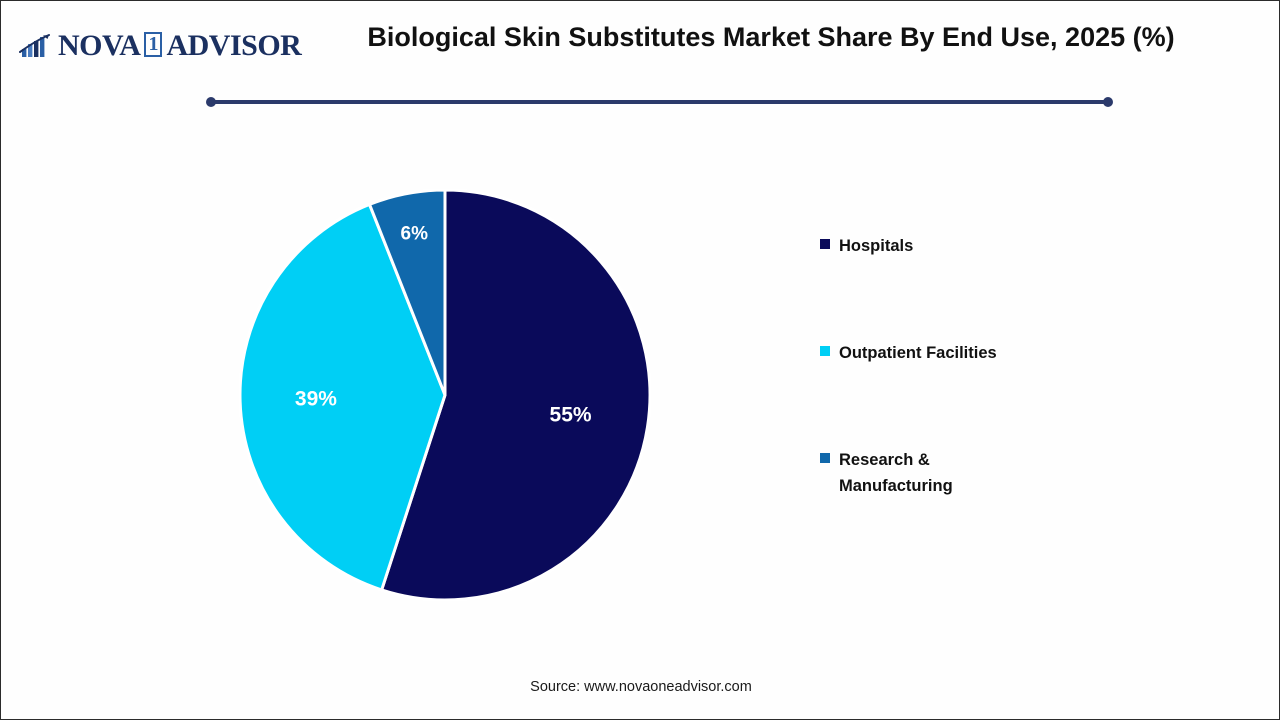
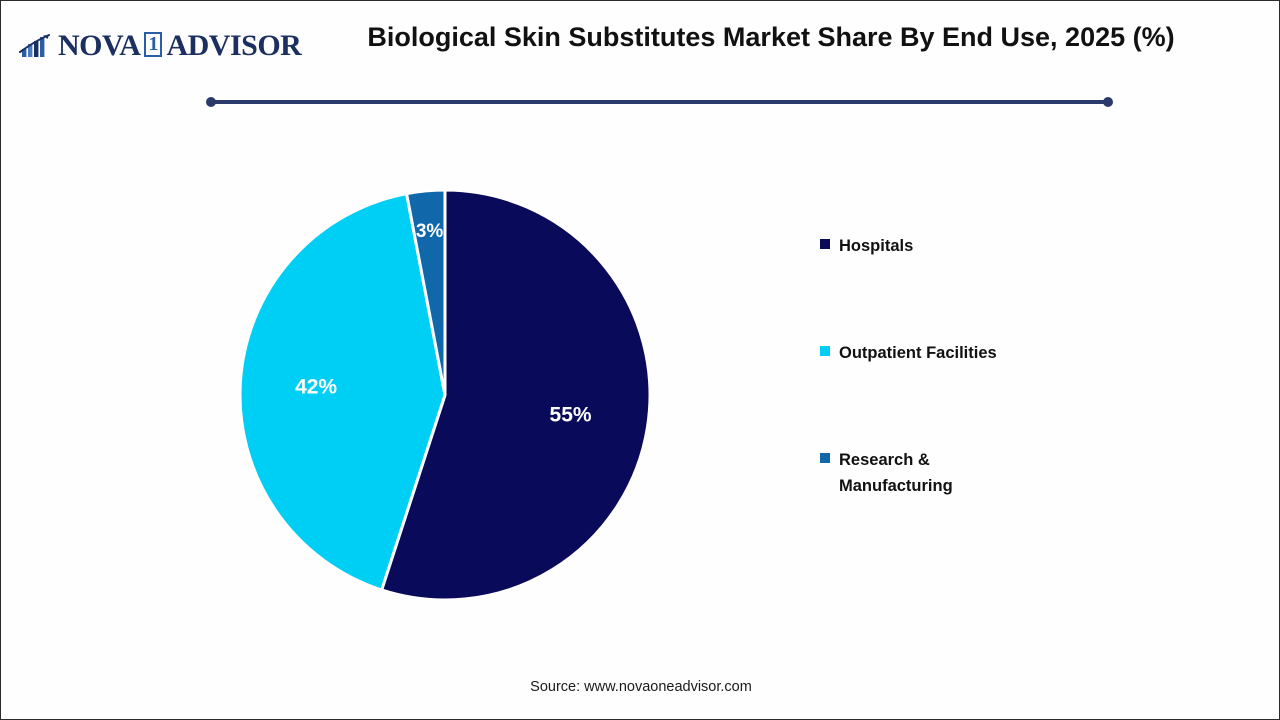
Outpatient Facilities: 39% -> 42%
Research & Manufacturing: 6% -> 3%
